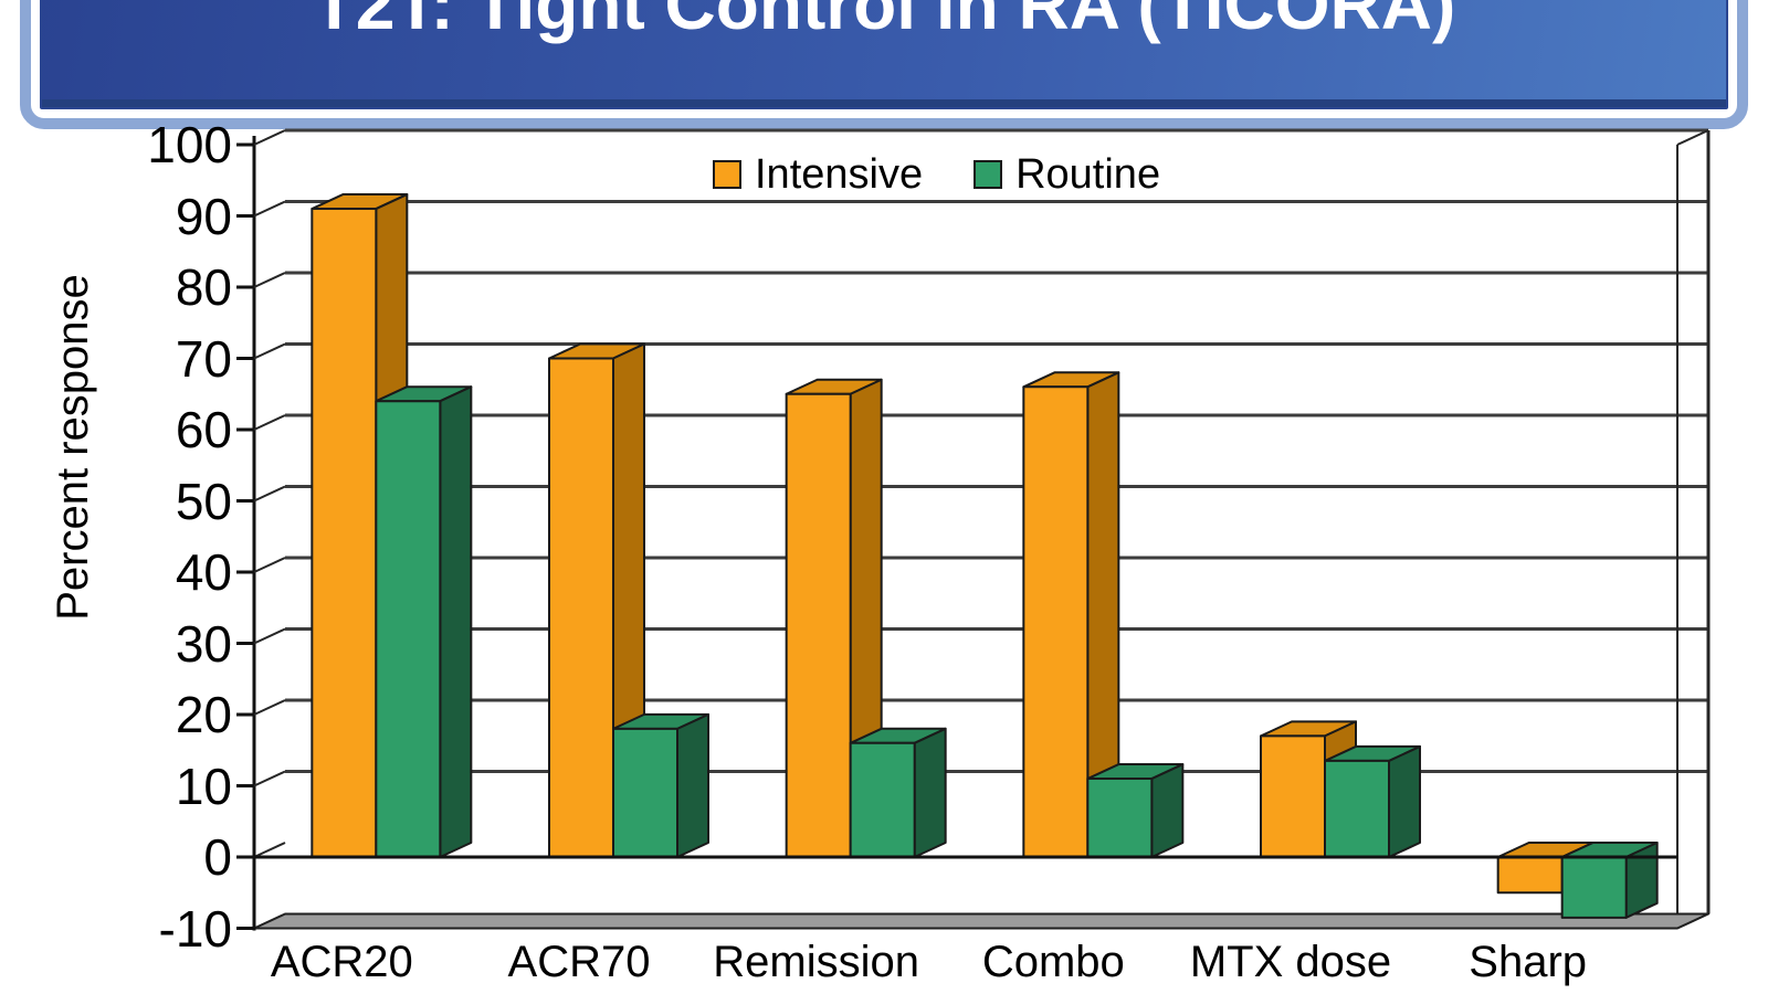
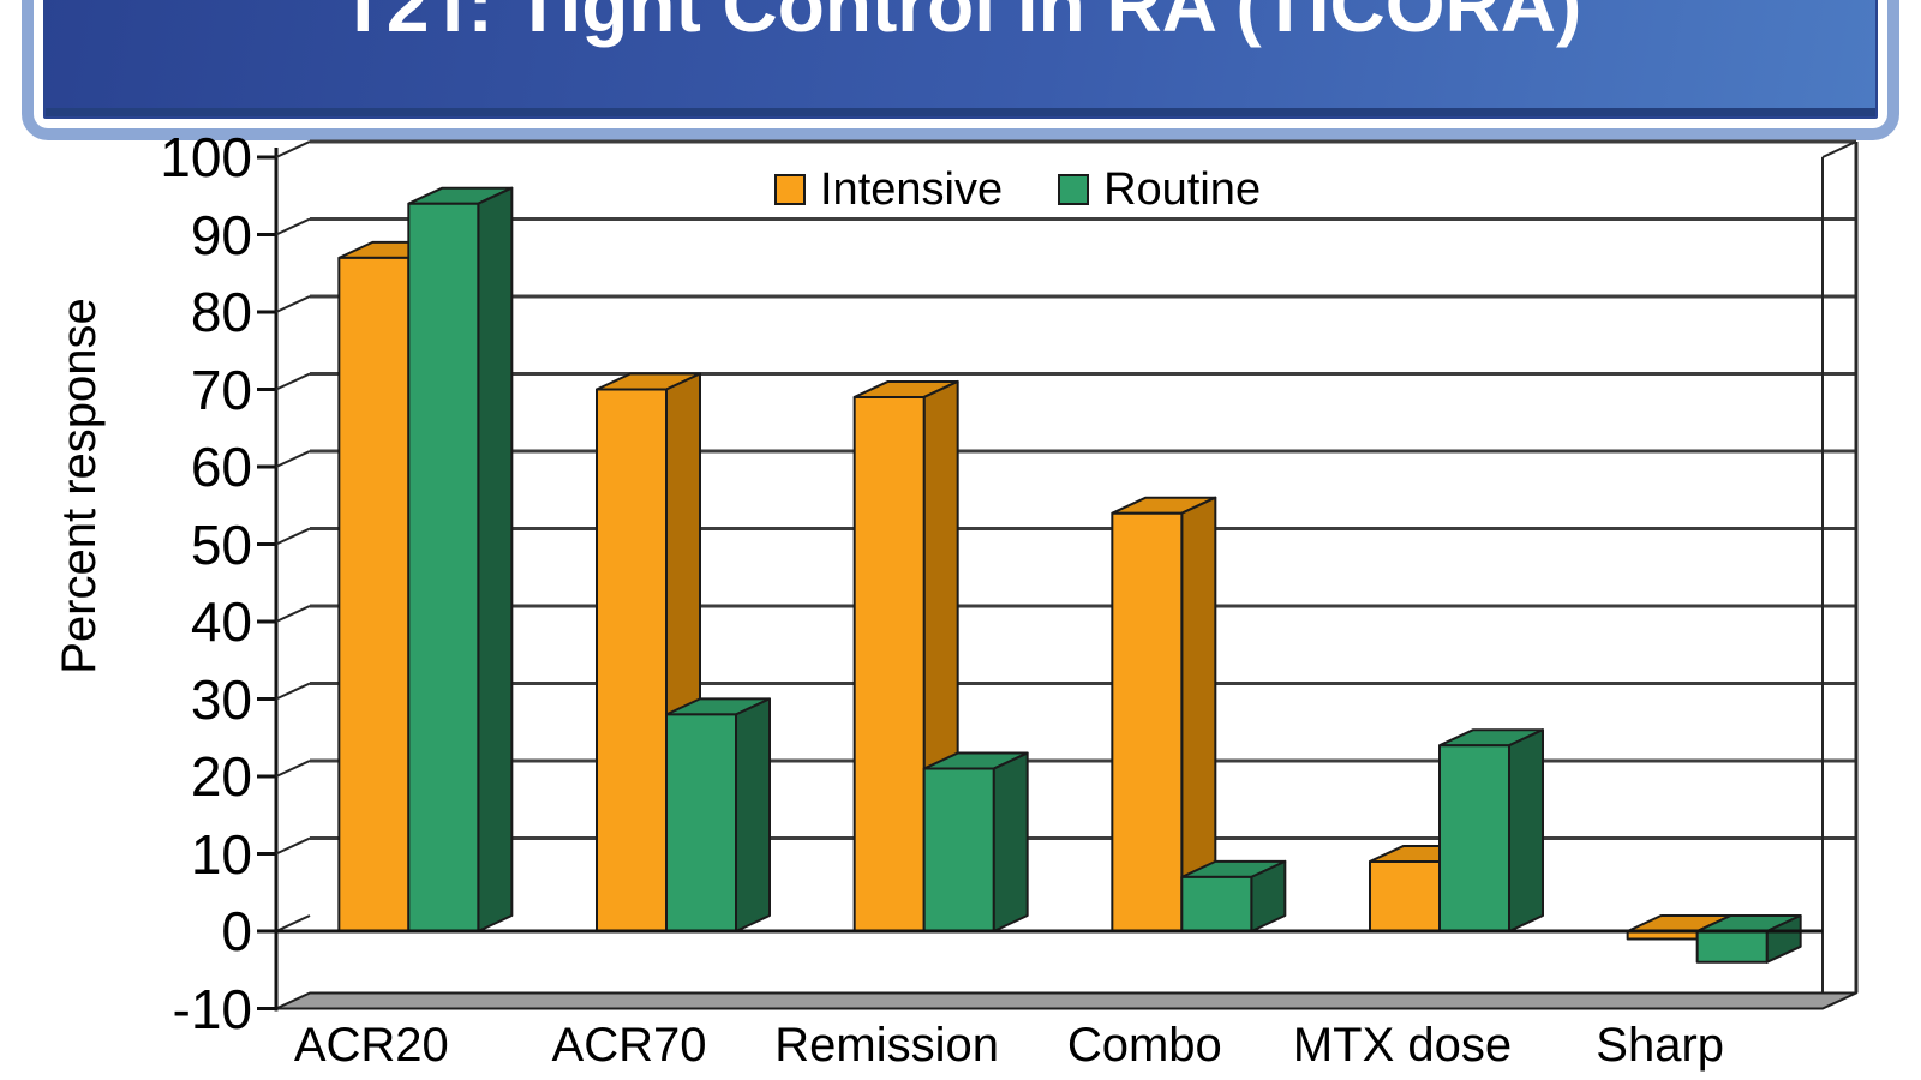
Intensive/ACR20: 91 -> 87
Routine/ACR20: 64 -> 94
Routine/ACR70: 18 -> 28
Intensive/Remission: 65 -> 69
Routine/Remission: 16 -> 21
Intensive/Combo: 66 -> 54
Routine/Combo: 11 -> 7
Intensive/MTX dose: 17 -> 9
Routine/MTX dose: 14 -> 24
Intensive/Sharp: -5 -> -1
Routine/Sharp: -8 -> -4
